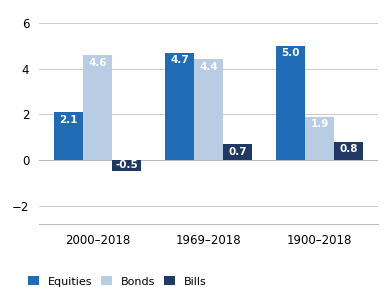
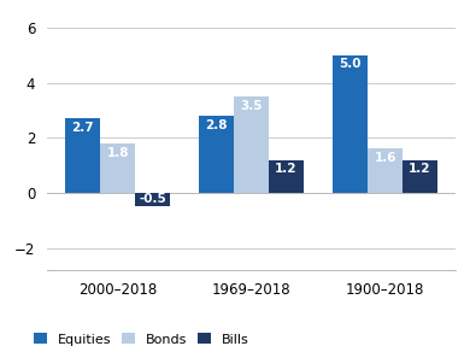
Equities/2000–2018: 2.1 -> 2.7
Bonds/2000–2018: 4.6 -> 1.8
Equities/1969–2018: 4.7 -> 2.8
Bonds/1969–2018: 4.4 -> 3.5
Bills/1969–2018: 0.7 -> 1.2
Bonds/1900–2018: 1.9 -> 1.6
Bills/1900–2018: 0.8 -> 1.2
